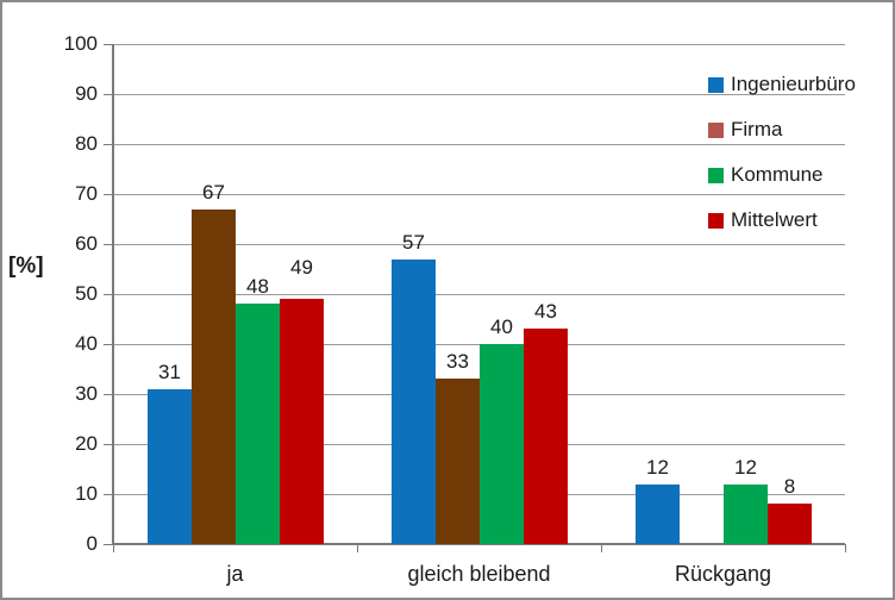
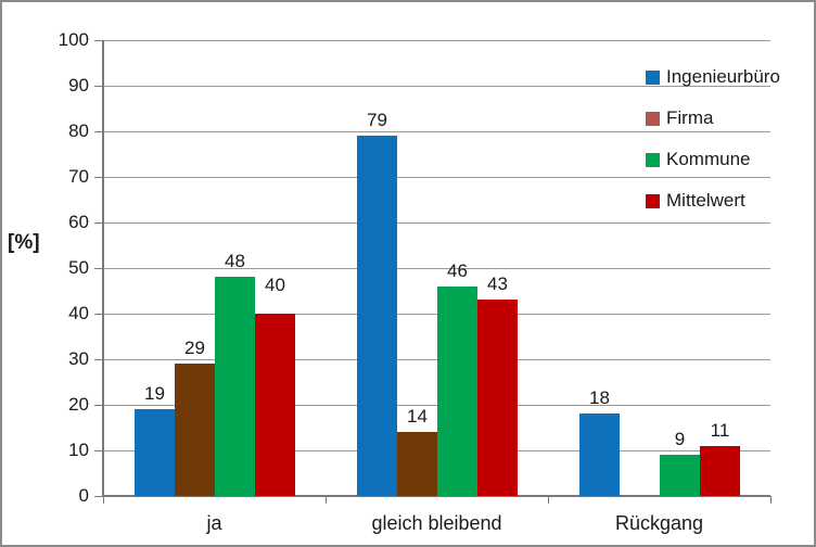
Ingenieurbüro/ja: 31 -> 19
Firma/ja: 67 -> 29
Mittelwert/ja: 49 -> 40
Ingenieurbüro/gleich bleibend: 57 -> 79
Firma/gleich bleibend: 33 -> 14
Kommune/gleich bleibend: 40 -> 46
Ingenieurbüro/Rückgang: 12 -> 18
Kommune/Rückgang: 12 -> 9
Mittelwert/Rückgang: 8 -> 11
